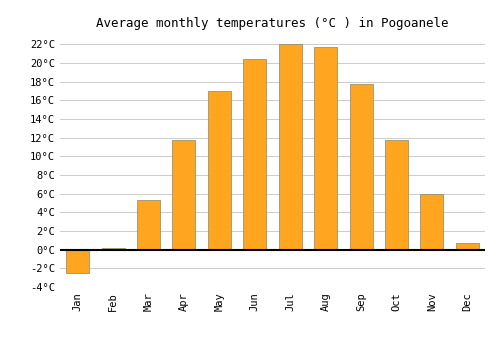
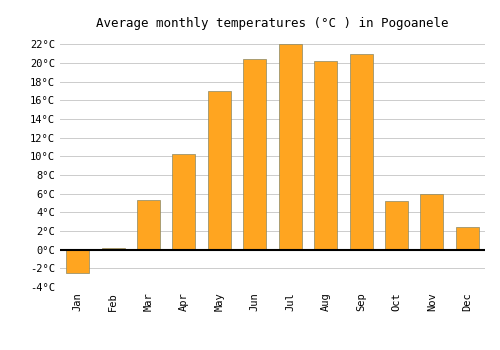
Apr: 11.8°C -> 10.2°C
Aug: 21.7°C -> 20.2°C
Sep: 17.8°C -> 21.0°C
Oct: 11.8°C -> 5.2°C
Dec: 0.7°C -> 2.4°C
